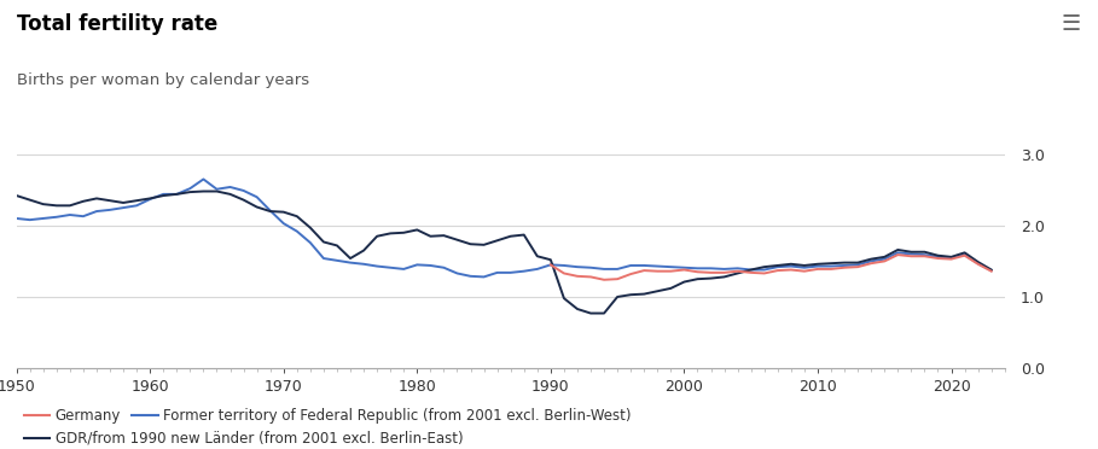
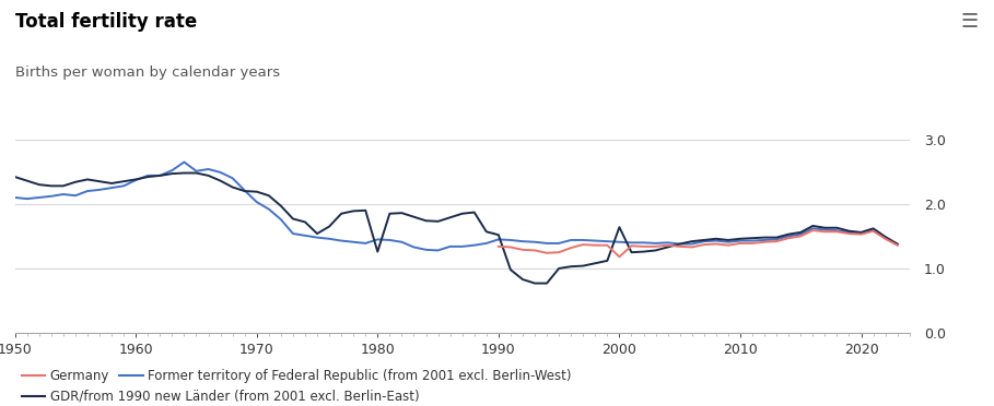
GDR/from 1990 new Länder (from 2001 excl. Berlin-East)/1980: 1.94 -> 1.26
Germany/1990: 1.45 -> 1.34
Germany/2000: 1.38 -> 1.18
GDR/from 1990 new Länder (from 2001 excl. Berlin-East)/2000: 1.21 -> 1.64
